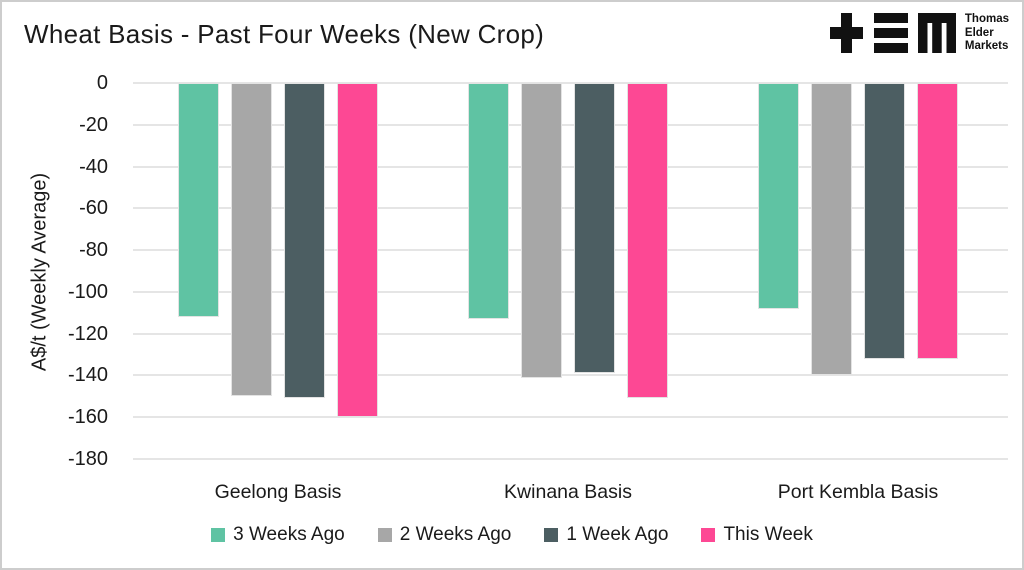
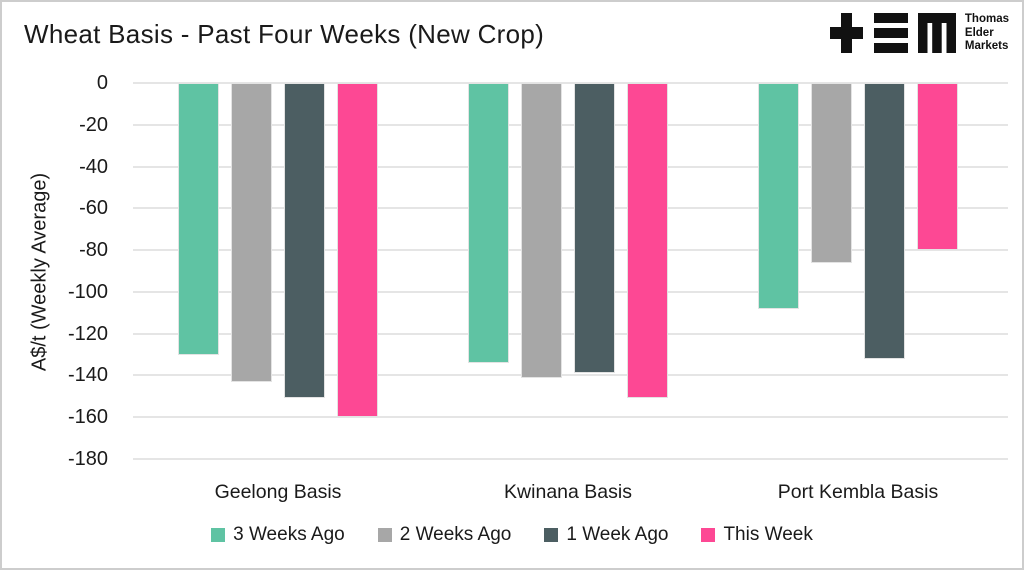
3 Weeks Ago/Geelong Basis: -112 -> -130
2 Weeks Ago/Geelong Basis: -150 -> -143
3 Weeks Ago/Kwinana Basis: -113 -> -134
2 Weeks Ago/Port Kembla Basis: -140 -> -86
This Week/Port Kembla Basis: -132 -> -80
